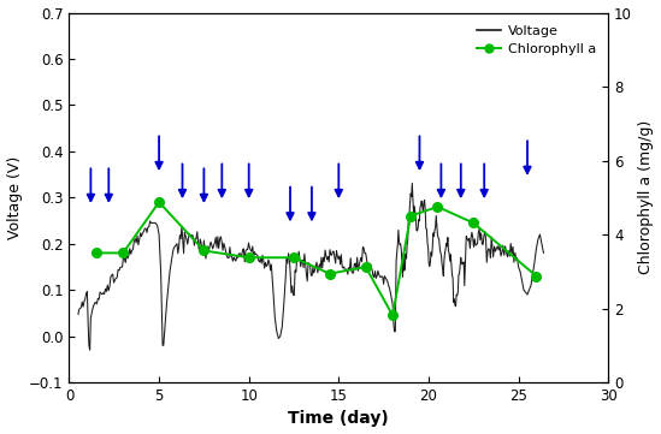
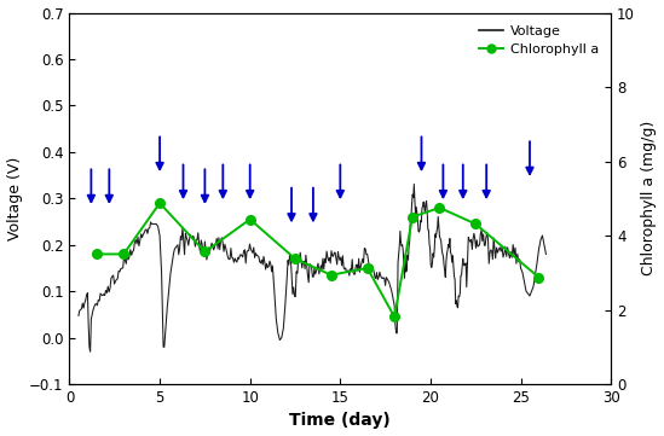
Chlorophyll a/10: 0.170 -> 0.255
